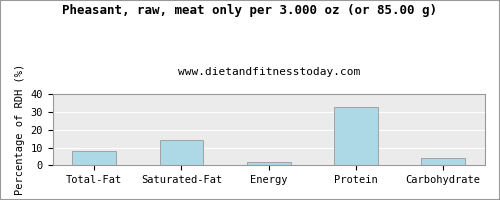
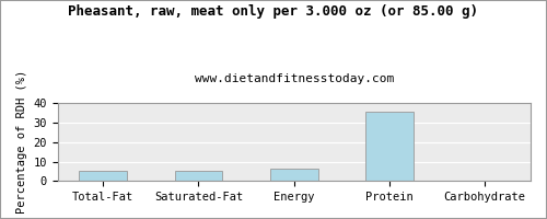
Total-Fat: 8 -> 5
Saturated-Fat: 14 -> 5
Energy: 2 -> 6
Protein: 33 -> 36
Carbohydrate: 4 -> 0
